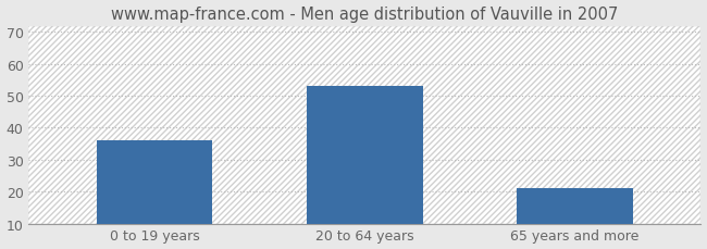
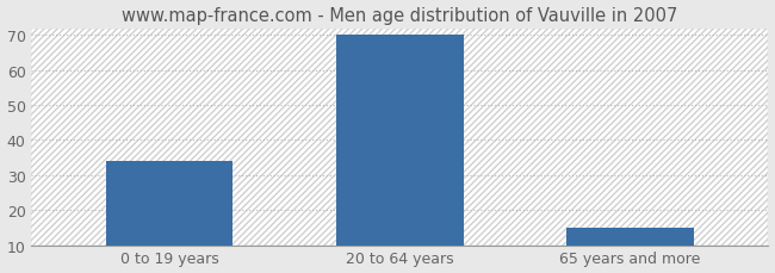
0 to 19 years: 36 -> 34
20 to 64 years: 53 -> 70
65 years and more: 21 -> 15
